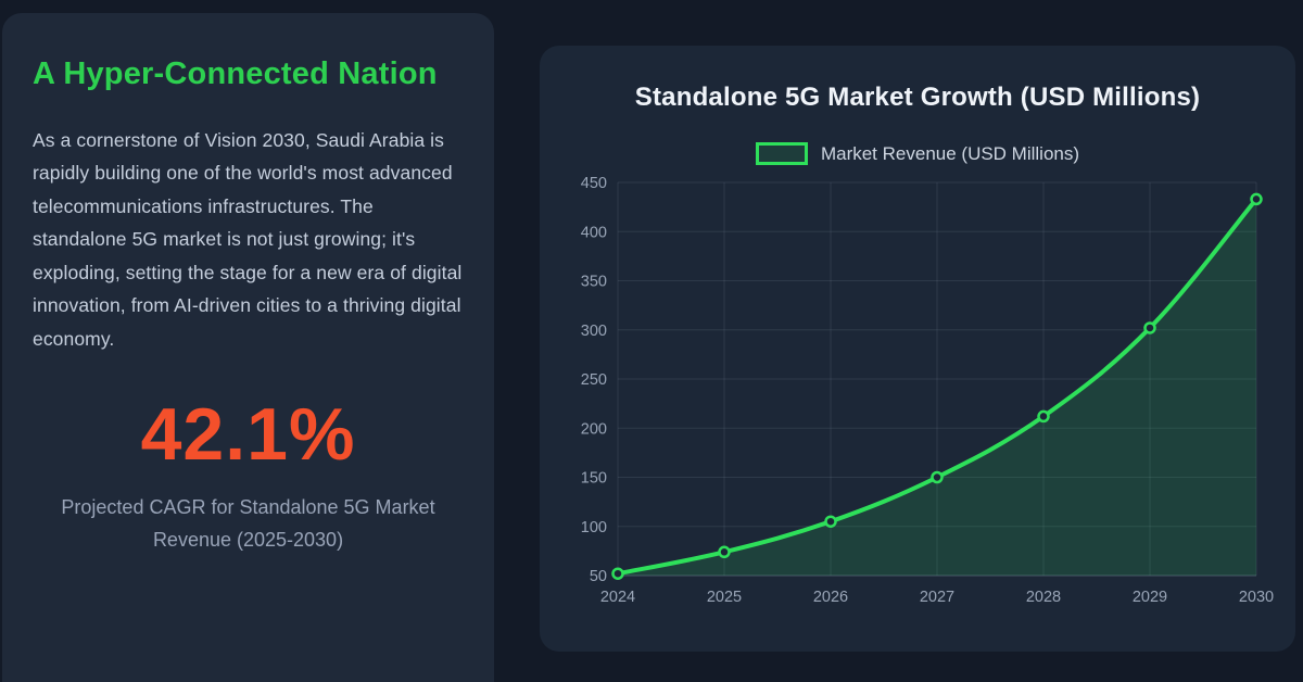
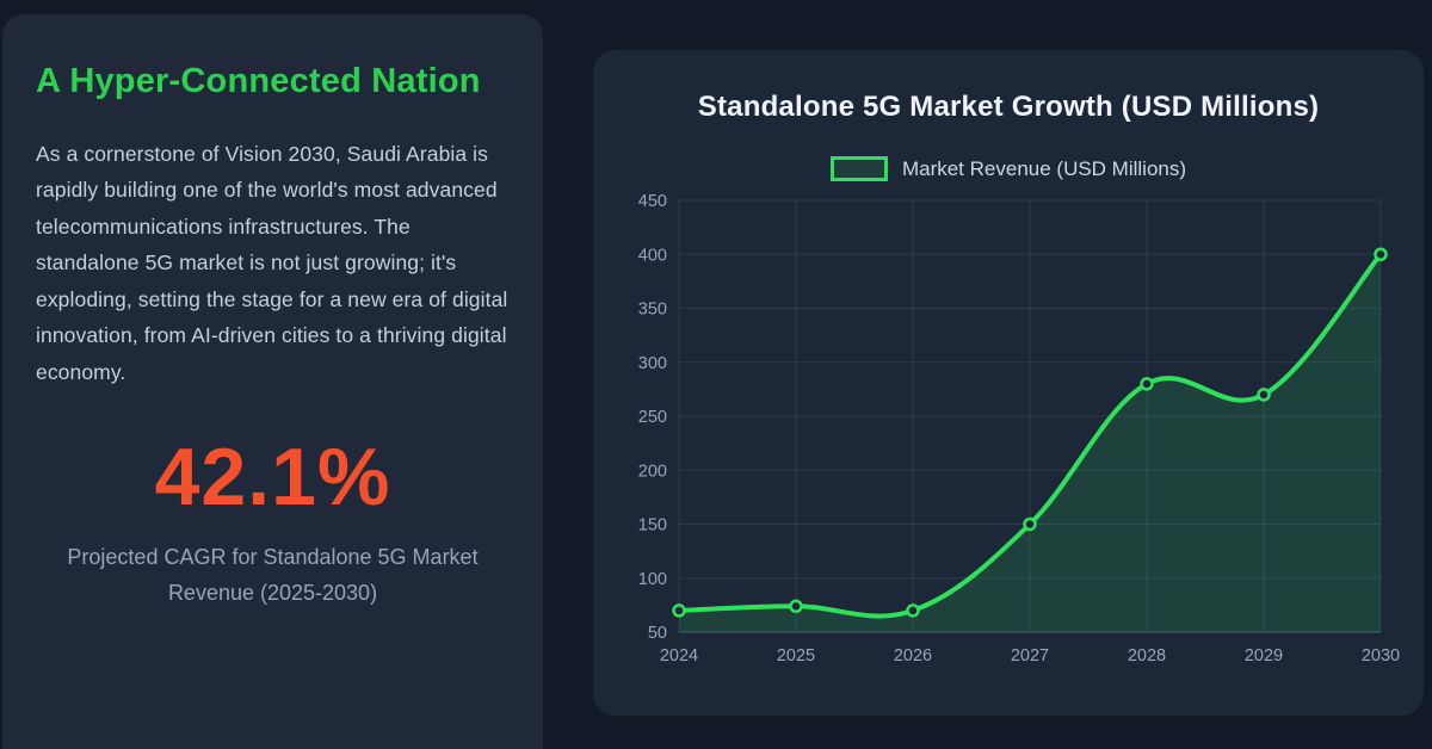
2024: 50 -> 70
2026: 100 -> 70
2028: 210 -> 280
2029: 300 -> 270
2030: 430 -> 400
